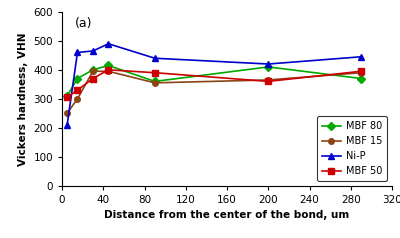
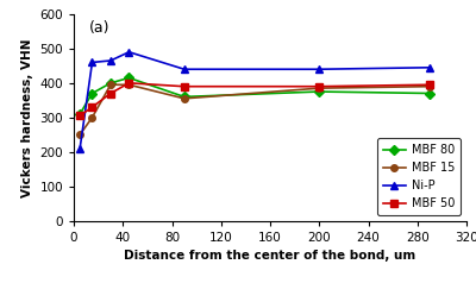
MBF 80/200: 410 -> 375
MBF 15/200: 365 -> 385
Ni-P/200: 420 -> 440
MBF 50/200: 360 -> 390
